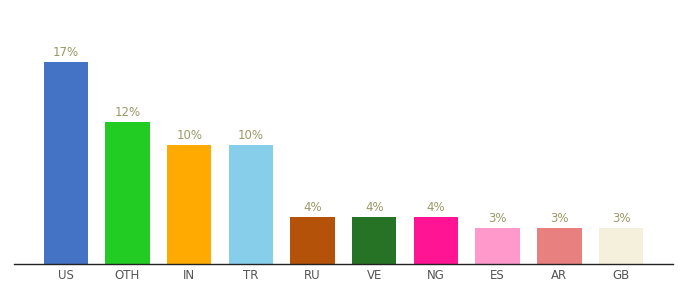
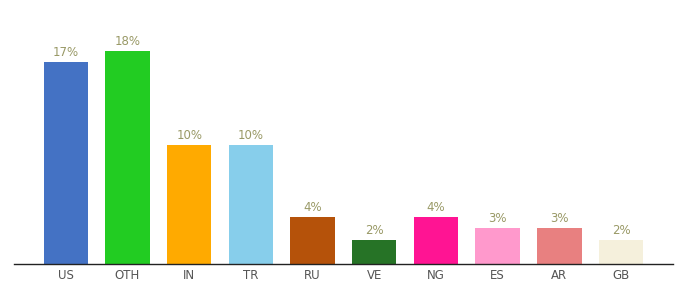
OTH: 12% -> 18%
VE: 4% -> 2%
GB: 3% -> 2%
